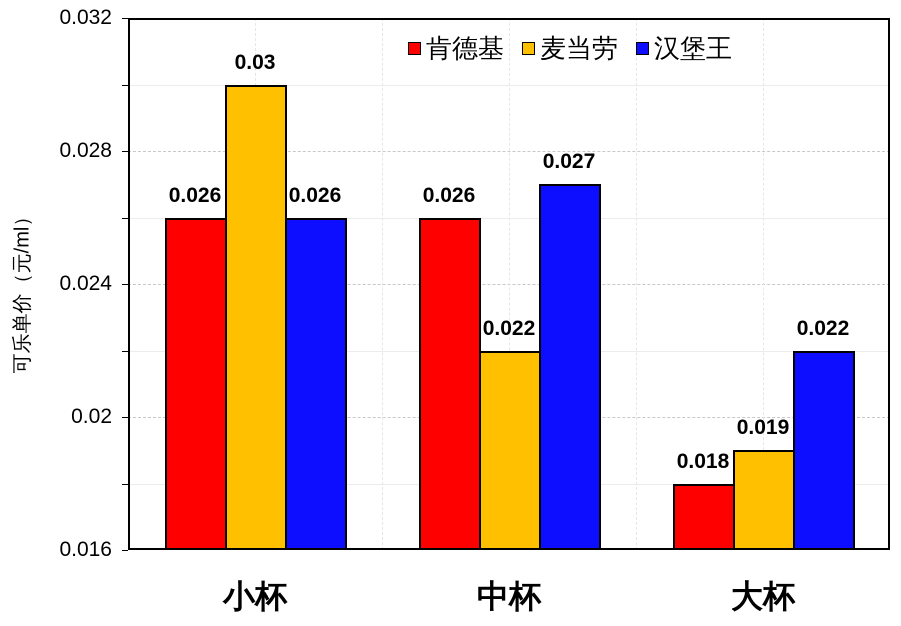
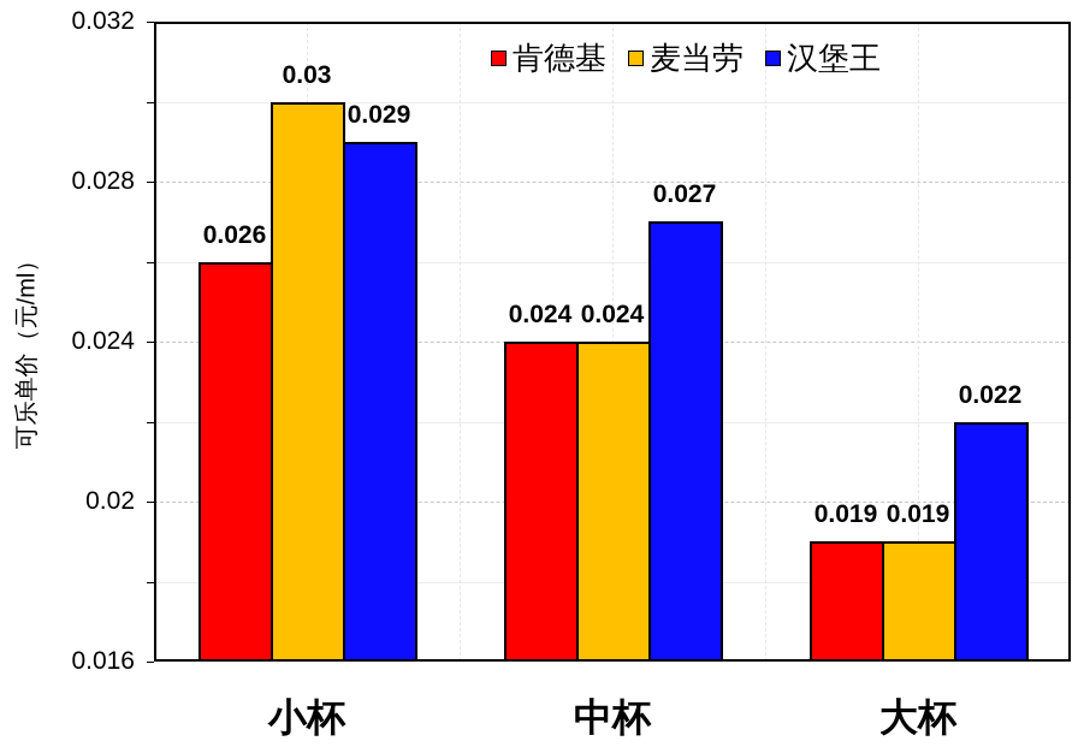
汉堡王/小杯: 0.026 -> 0.029
肯德基/中杯: 0.026 -> 0.024
麦当劳/中杯: 0.022 -> 0.024
肯德基/大杯: 0.018 -> 0.019
